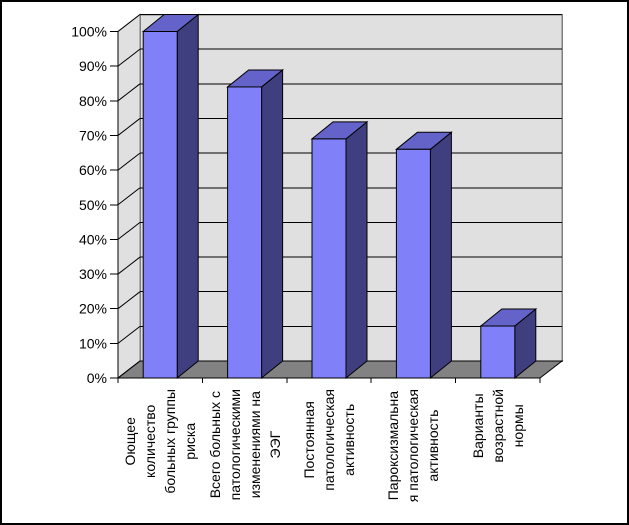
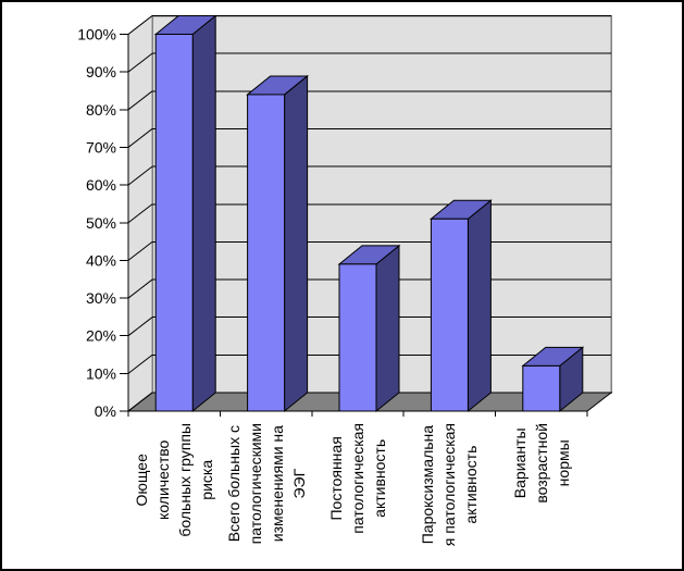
Постоянная патологическая активность: 69% -> 39%
Пароксизмальна я патологическая активность: 66% -> 51%
Варианты возрастной нормы: 15% -> 12%
